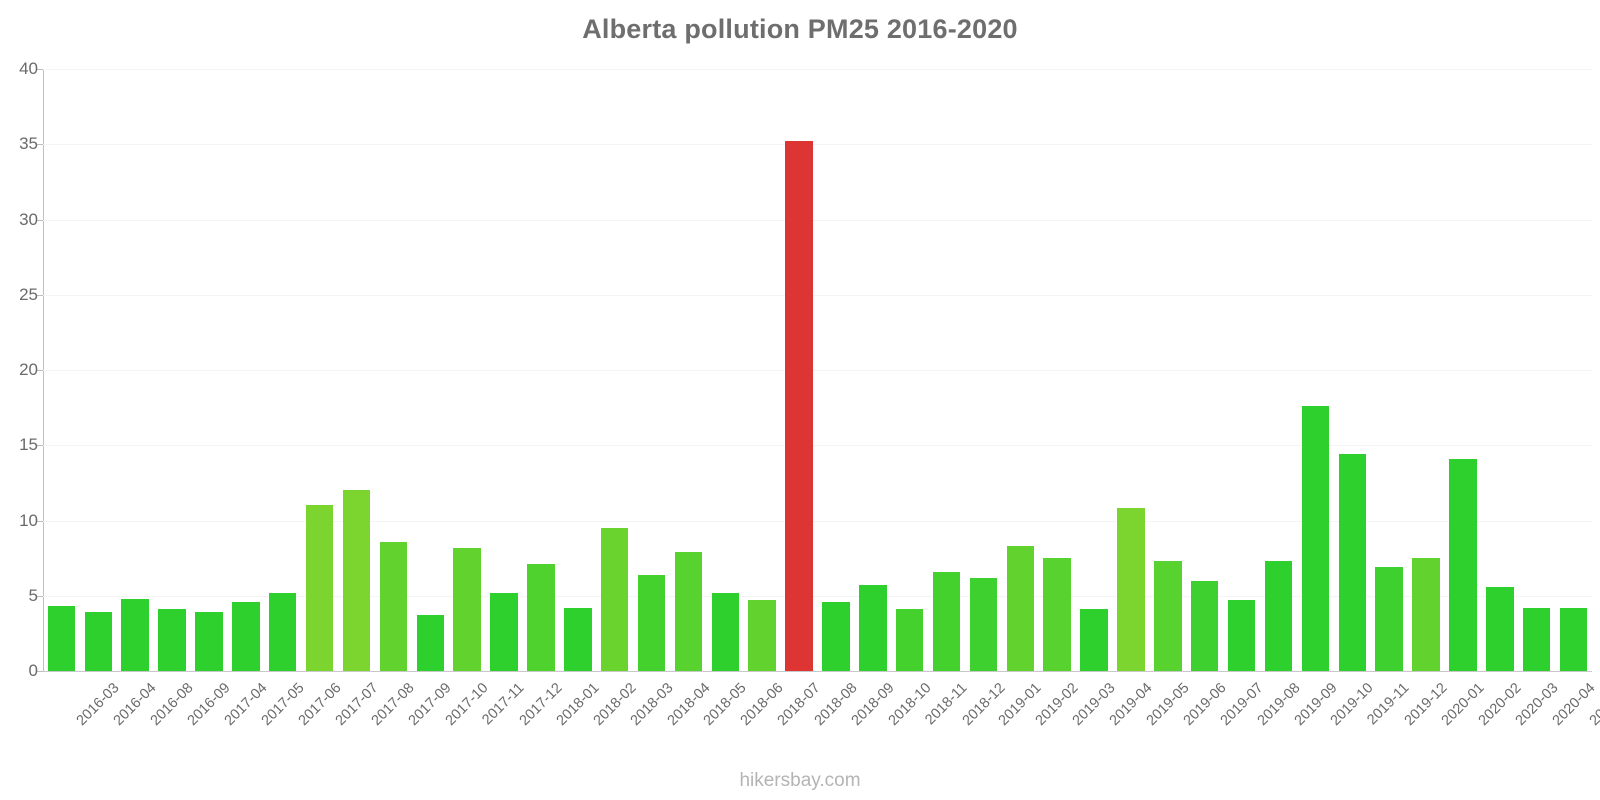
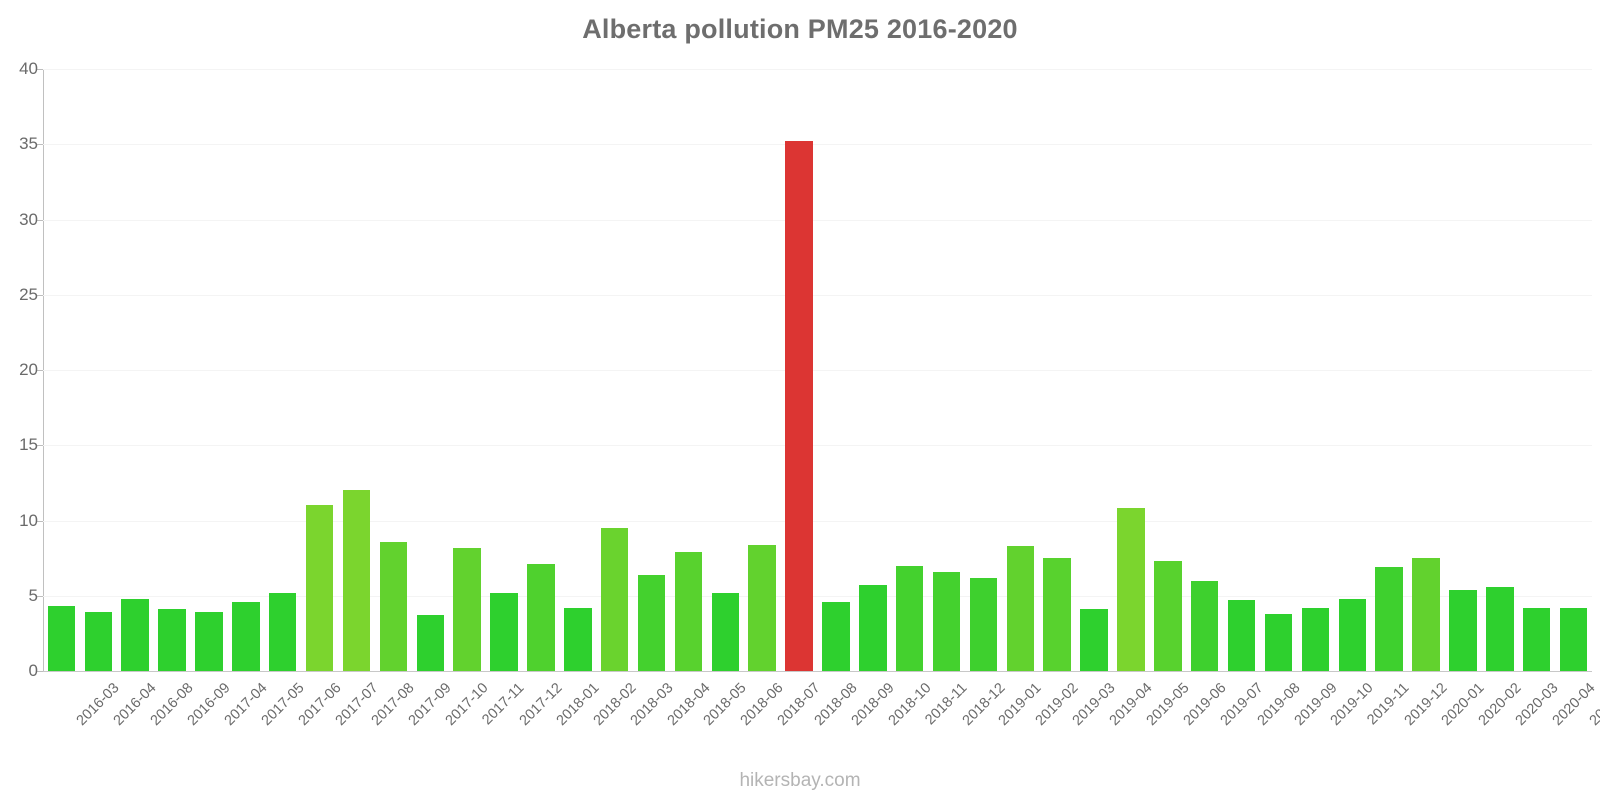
2018-07: 4.7 -> 8.4
2018-11: 4.1 -> 7.0
2019-09: 7.3 -> 3.8
2019-10: 17.6 -> 4.2
2019-11: 14.4 -> 4.8
2020-02: 14.1 -> 5.4
